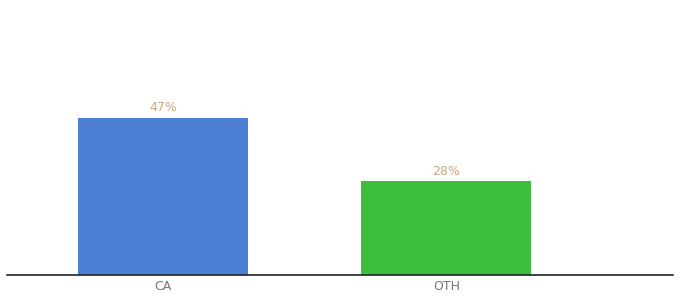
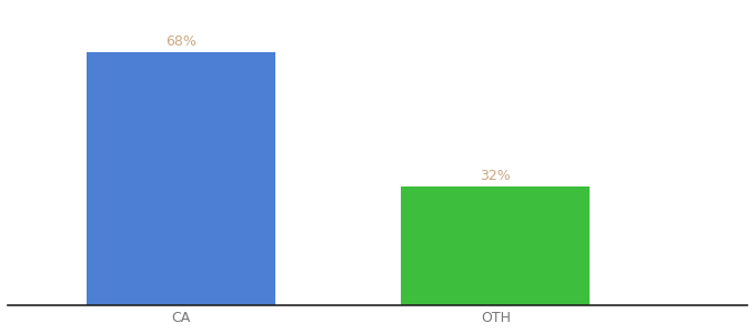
CA: 47% -> 68%
OTH: 28% -> 32%
